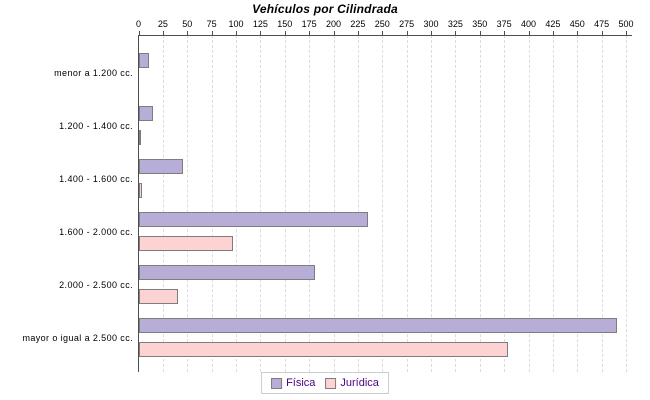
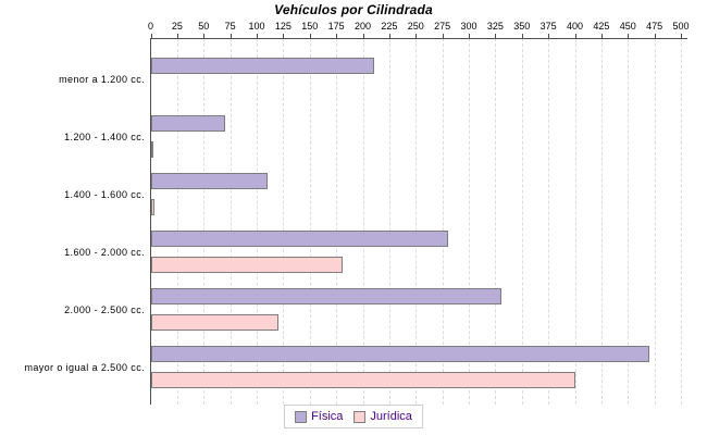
Física/menor a 1.200 cc.: 10 -> 210
Física/1.200 - 1.400 cc.: 10 -> 70
Física/1.400 - 1.600 cc.: 40 -> 110
Física/1.600 - 2.000 cc.: 240 -> 280
Jurídica/1.600 - 2.000 cc.: 100 -> 180
Física/2.000 - 2.500 cc.: 180 -> 330
Jurídica/2.000 - 2.500 cc.: 40 -> 120
Física/mayor o igual a 2.500 cc.: 490 -> 470
Jurídica/mayor o igual a 2.500 cc.: 380 -> 400
